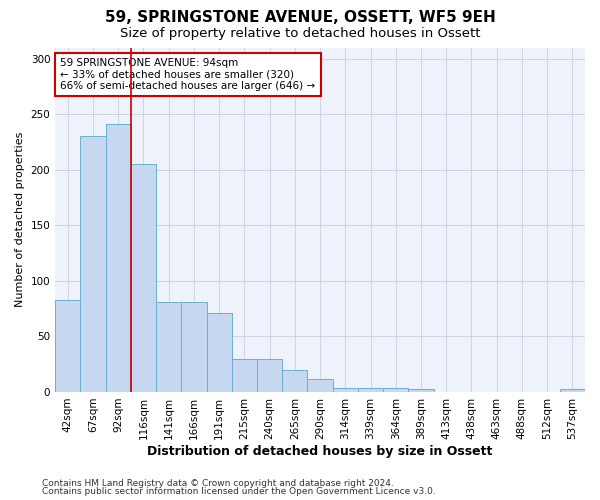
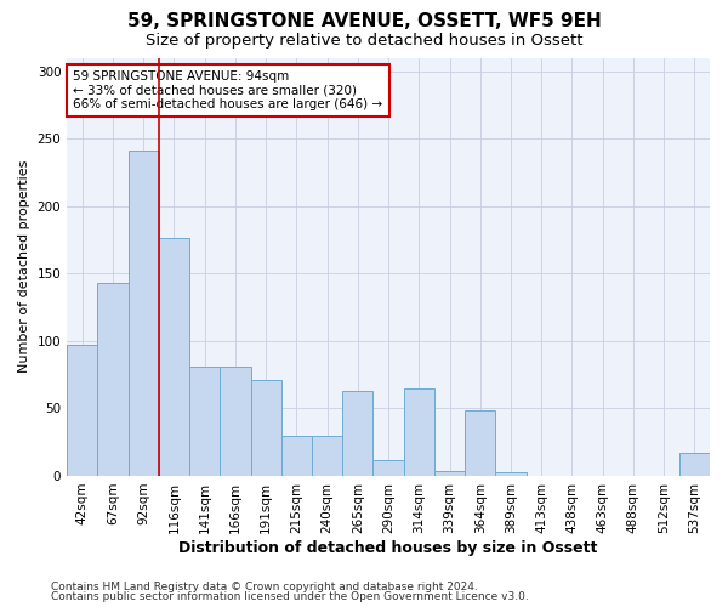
42sqm: 83 -> 97
67sqm: 230 -> 143
116sqm: 205 -> 176
265sqm: 20 -> 63
314sqm: 4 -> 65
364sqm: 4 -> 49
537sqm: 3 -> 17
